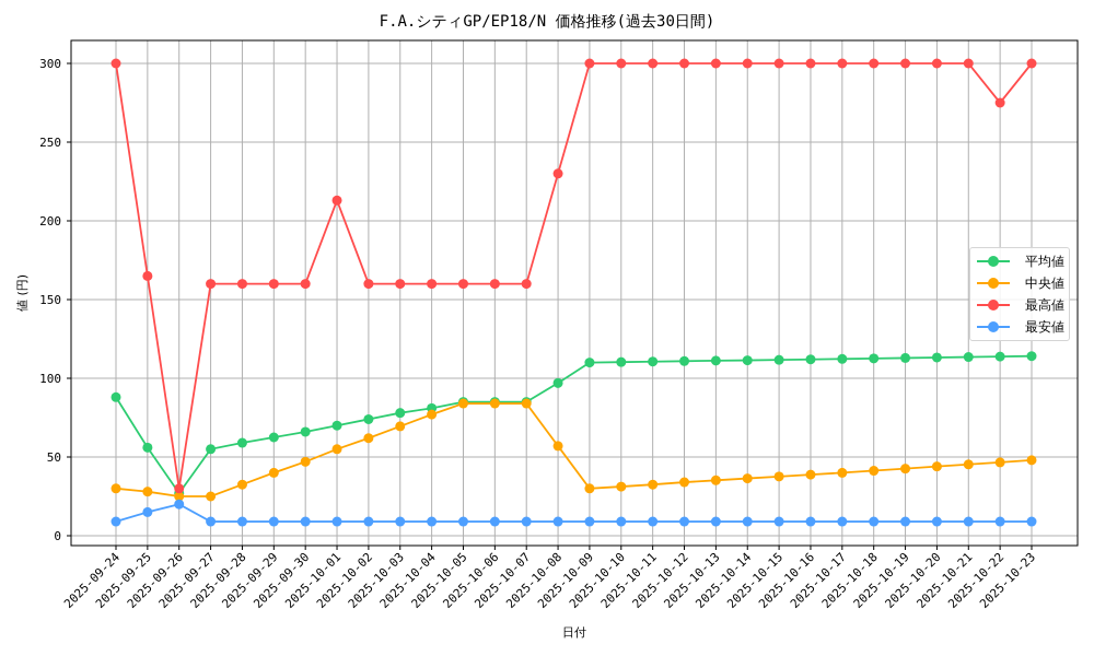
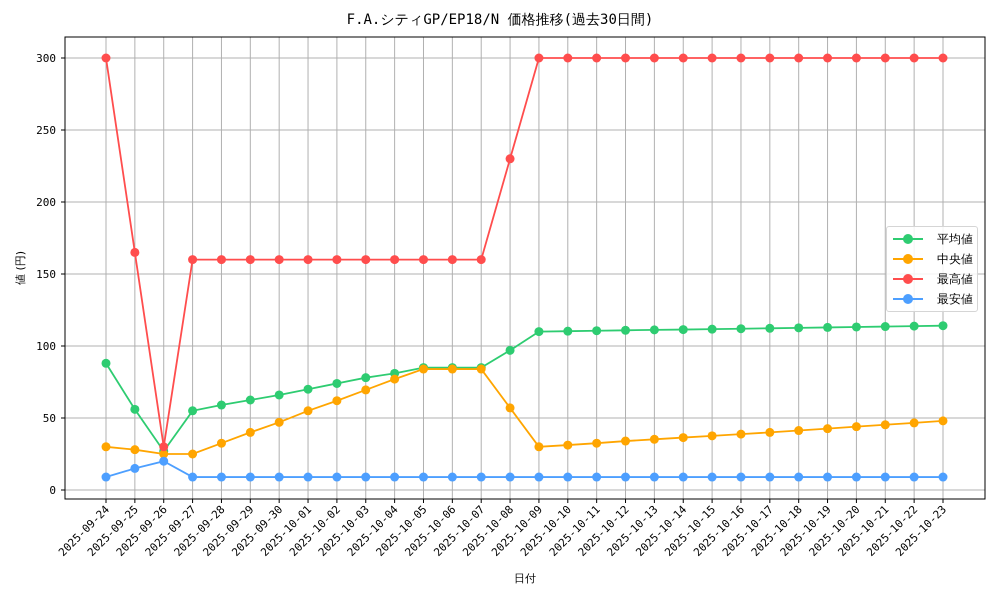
最高値/2025-10-01: 213 -> 160
最高値/2025-10-22: 275 -> 300
